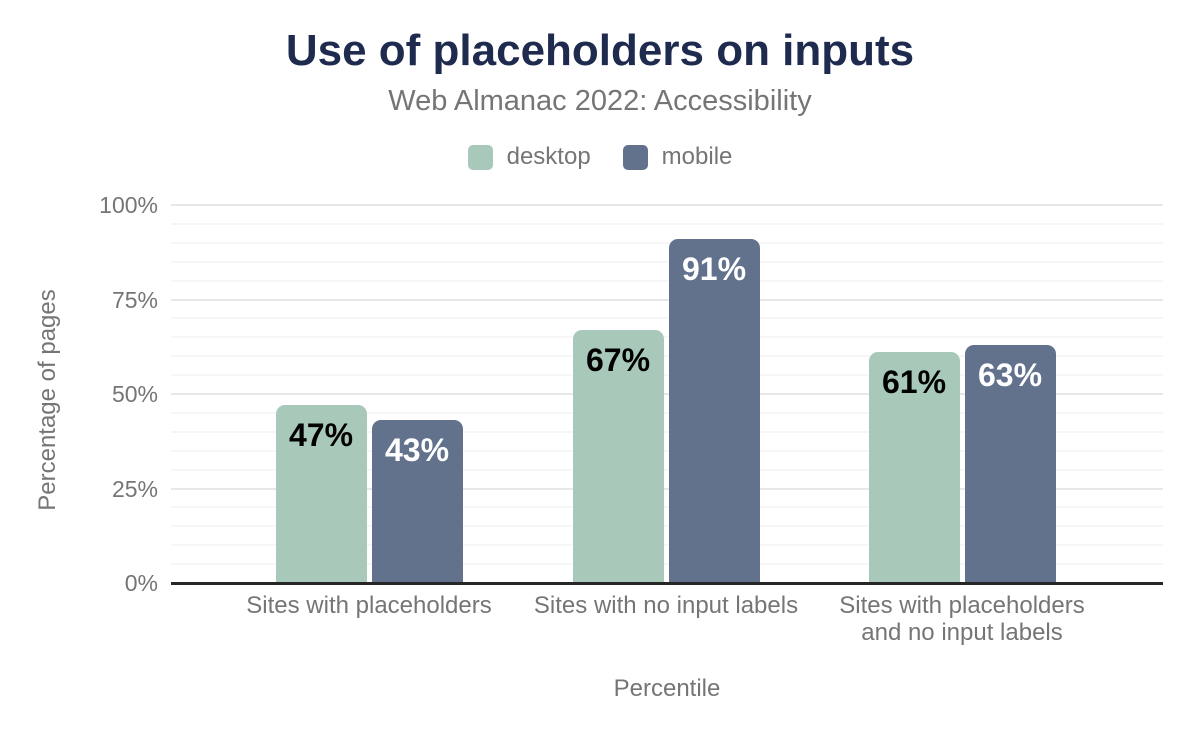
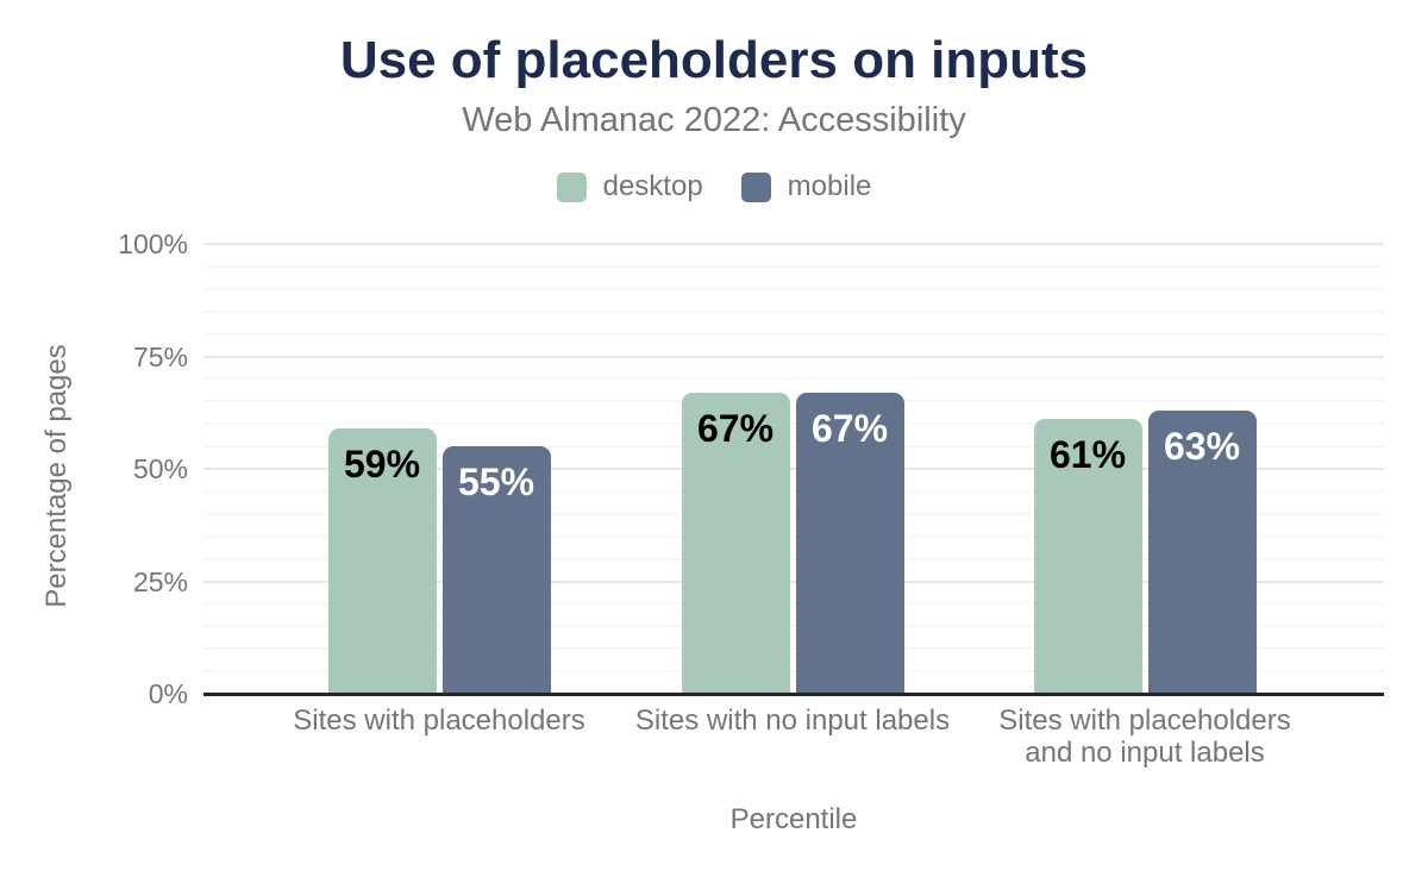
desktop/Sites with placeholders: 47% -> 59%
mobile/Sites with placeholders: 43% -> 55%
mobile/Sites with no input labels: 91% -> 67%
